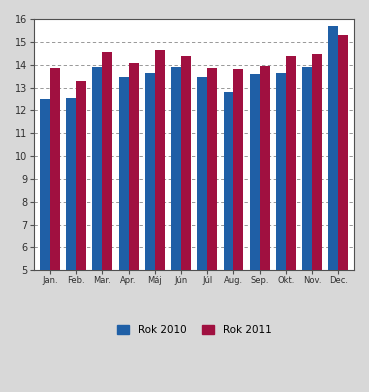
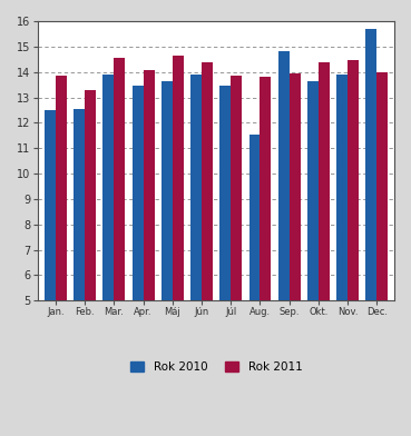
Rok 2010/Aug.: 12.80 -> 11.55
Rok 2010/Sep.: 13.60 -> 14.80
Rok 2011/Dec.: 15.30 -> 14.00
